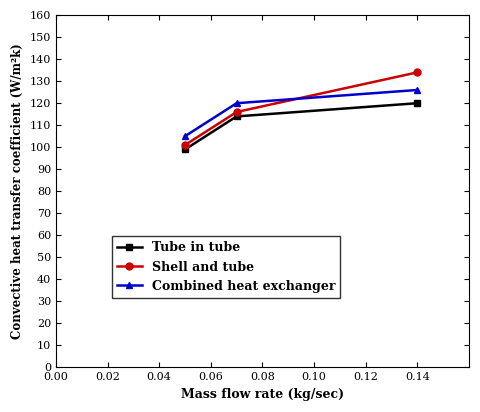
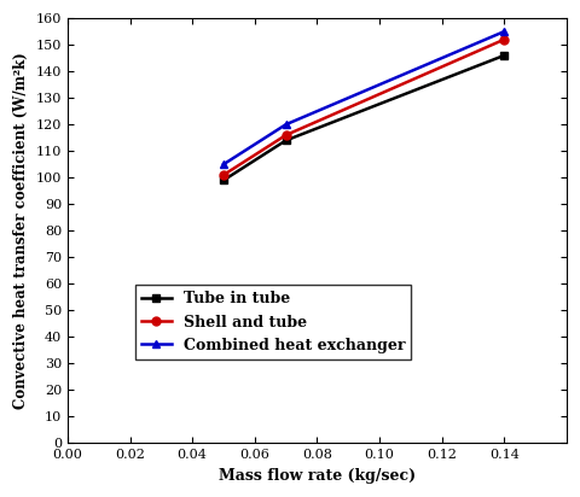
Tube in tube/0.14: 120 -> 146
Shell and tube/0.14: 134 -> 152
Combined heat exchanger/0.14: 126 -> 155
